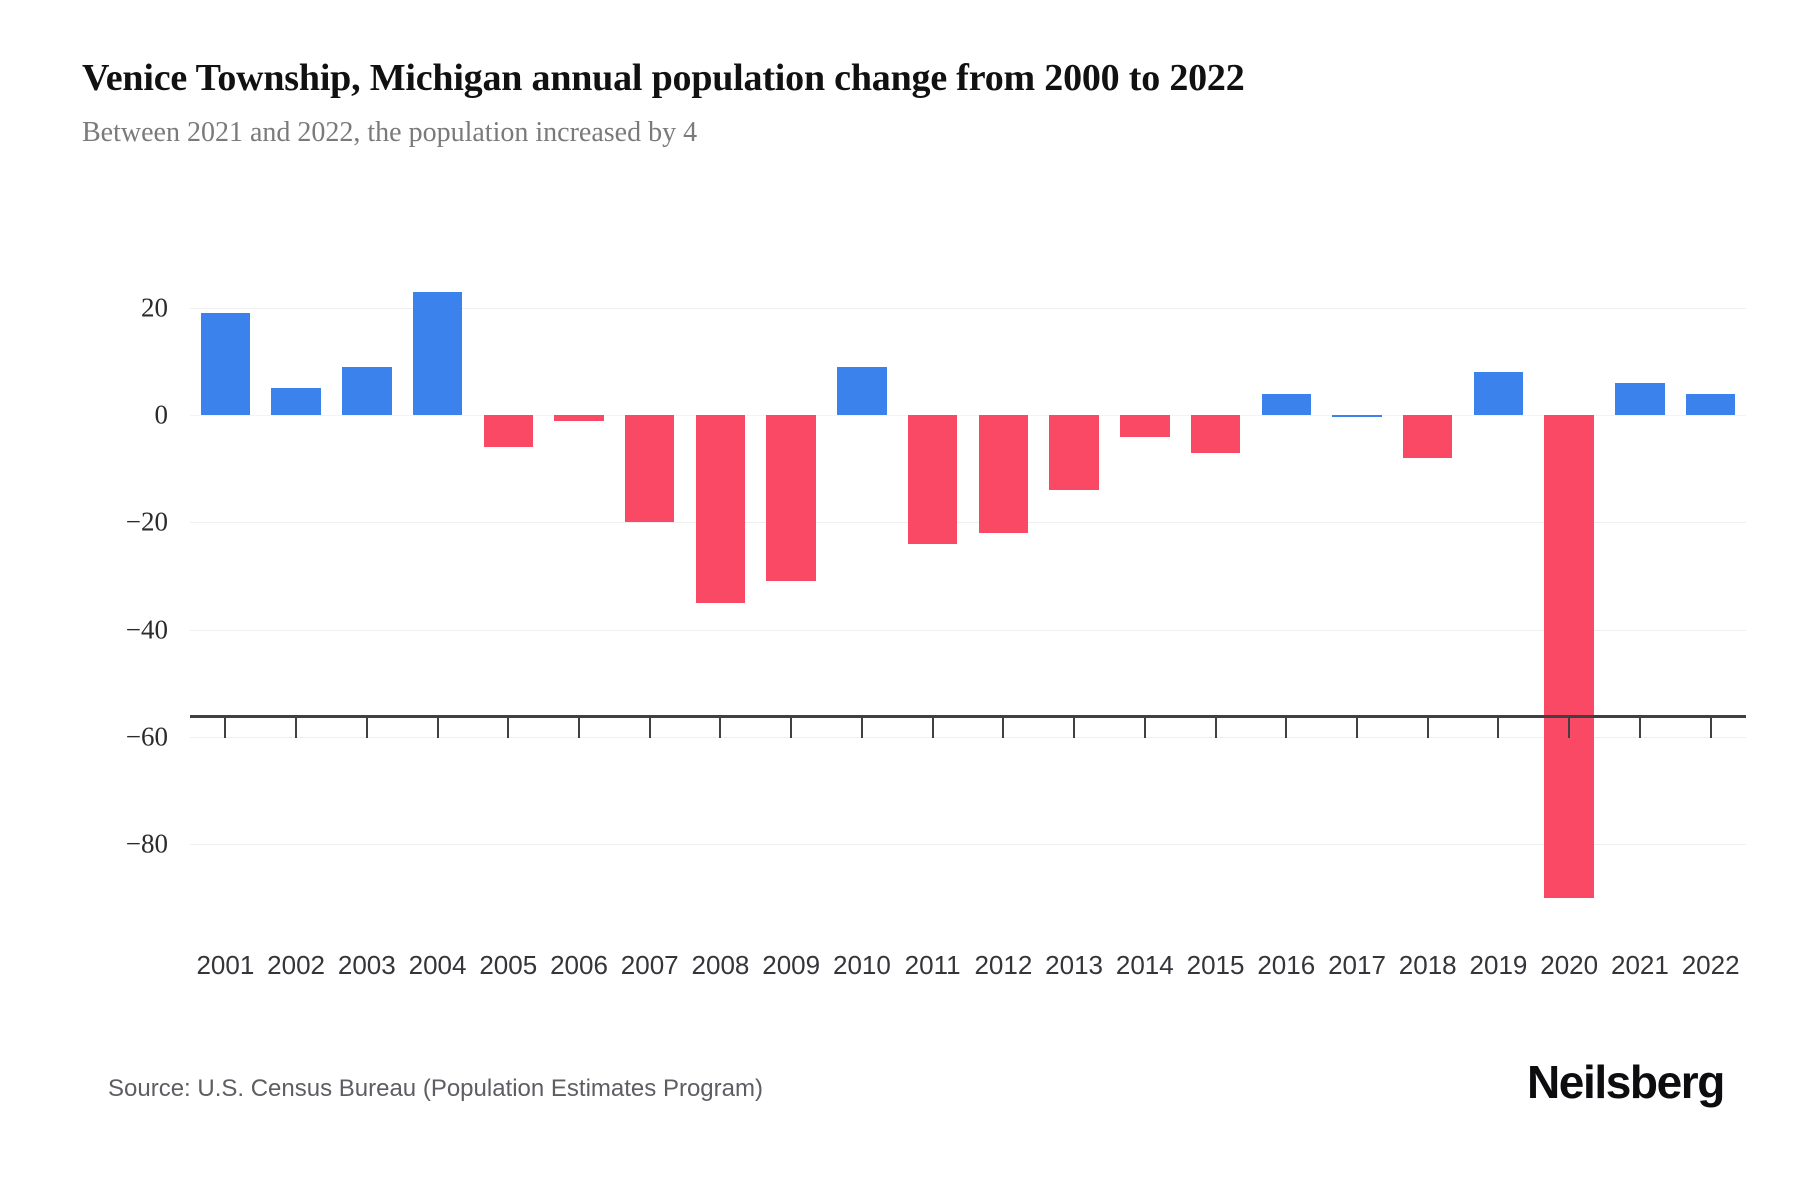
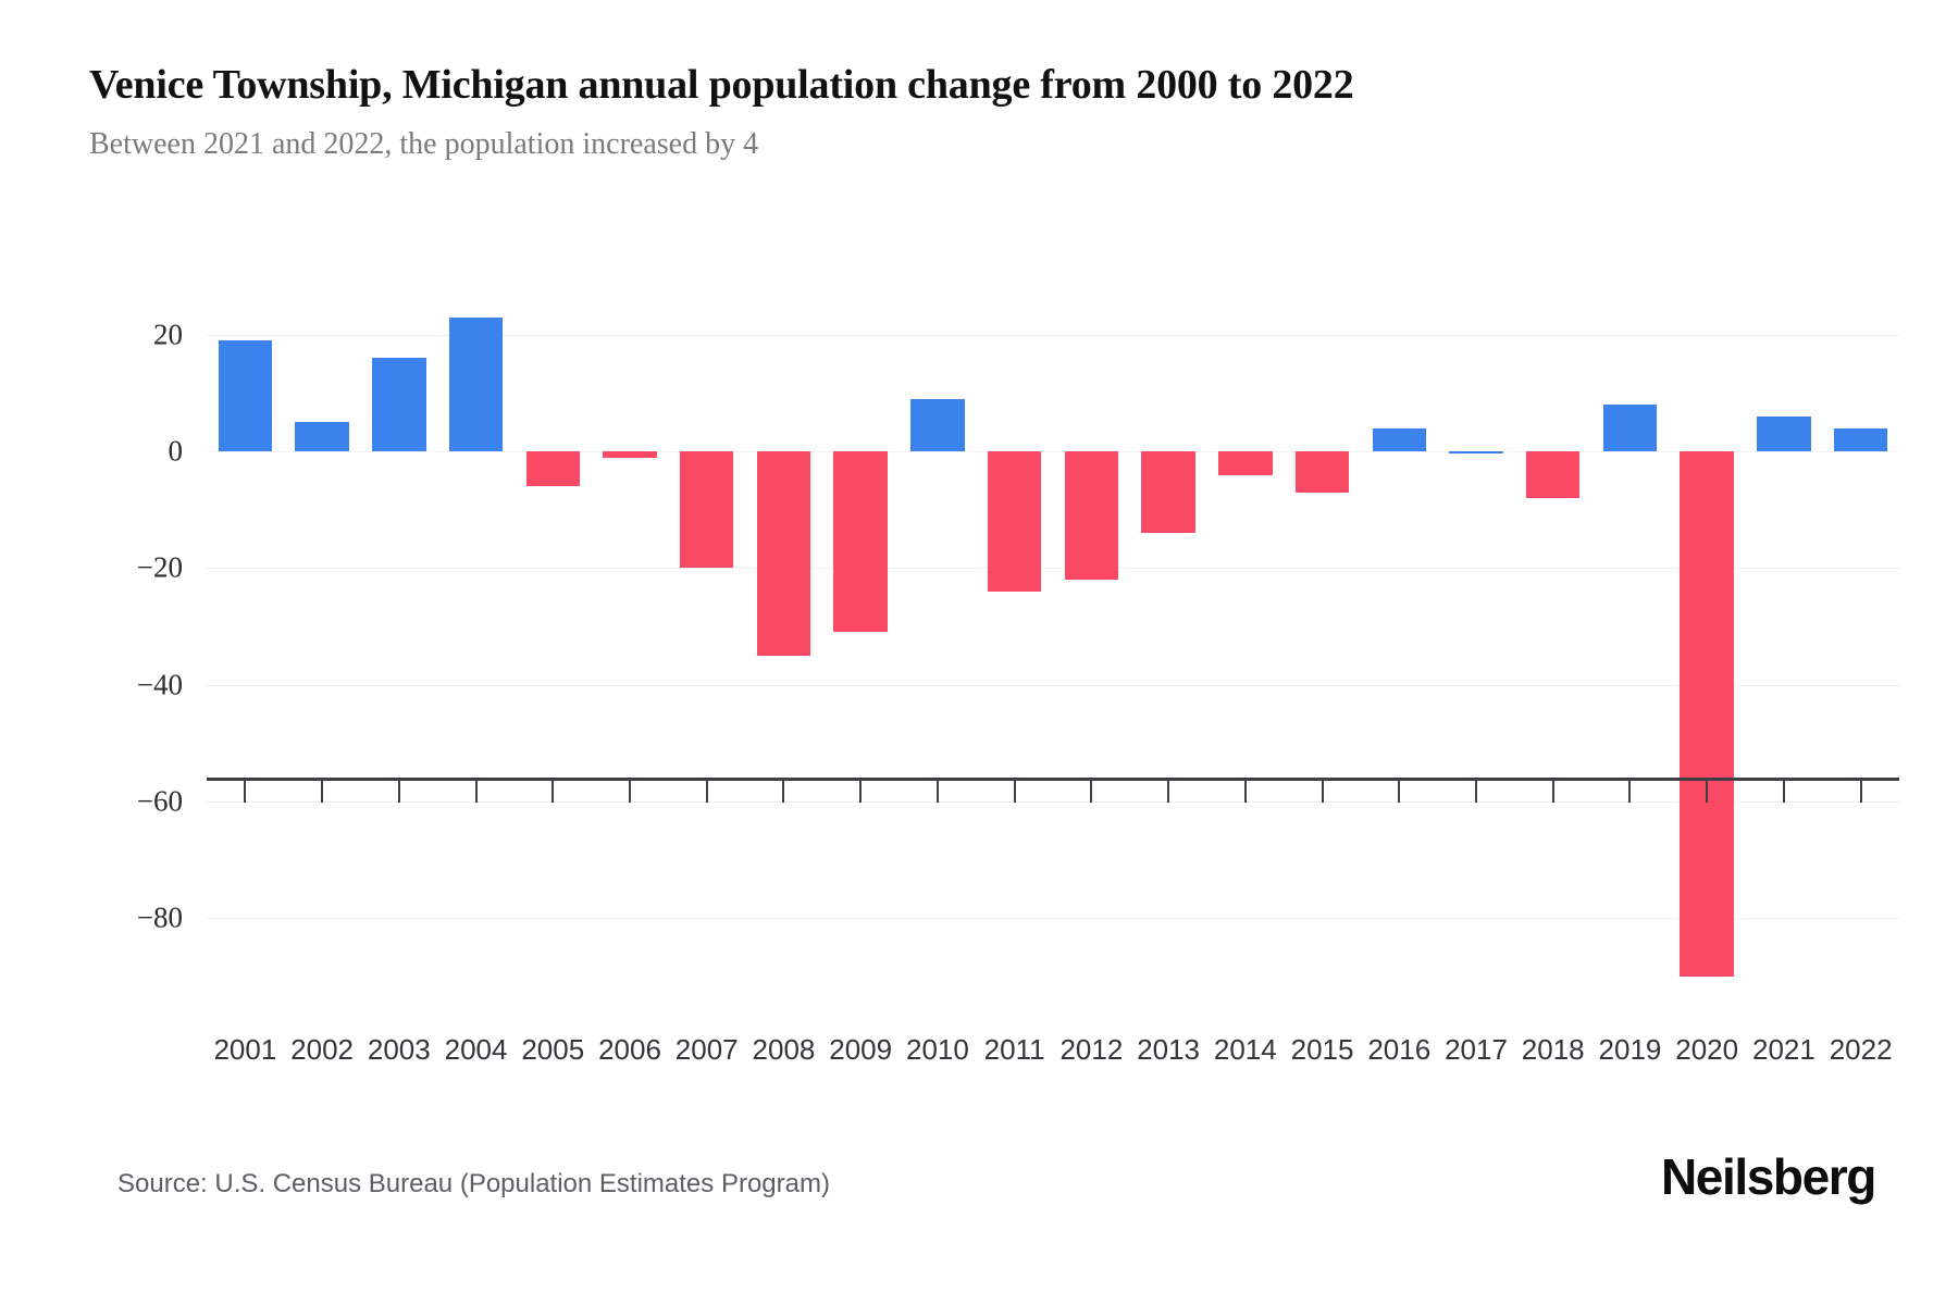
2003: 9 -> 16
